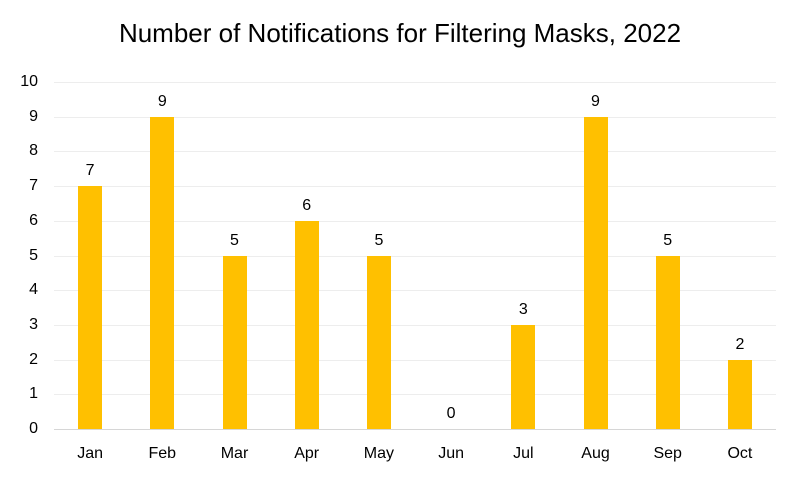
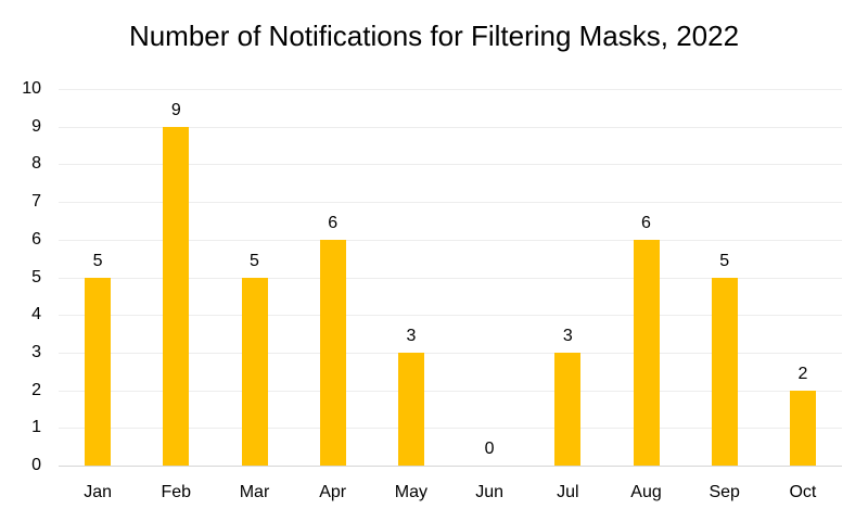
Jan: 7 -> 5
May: 5 -> 3
Aug: 9 -> 6
